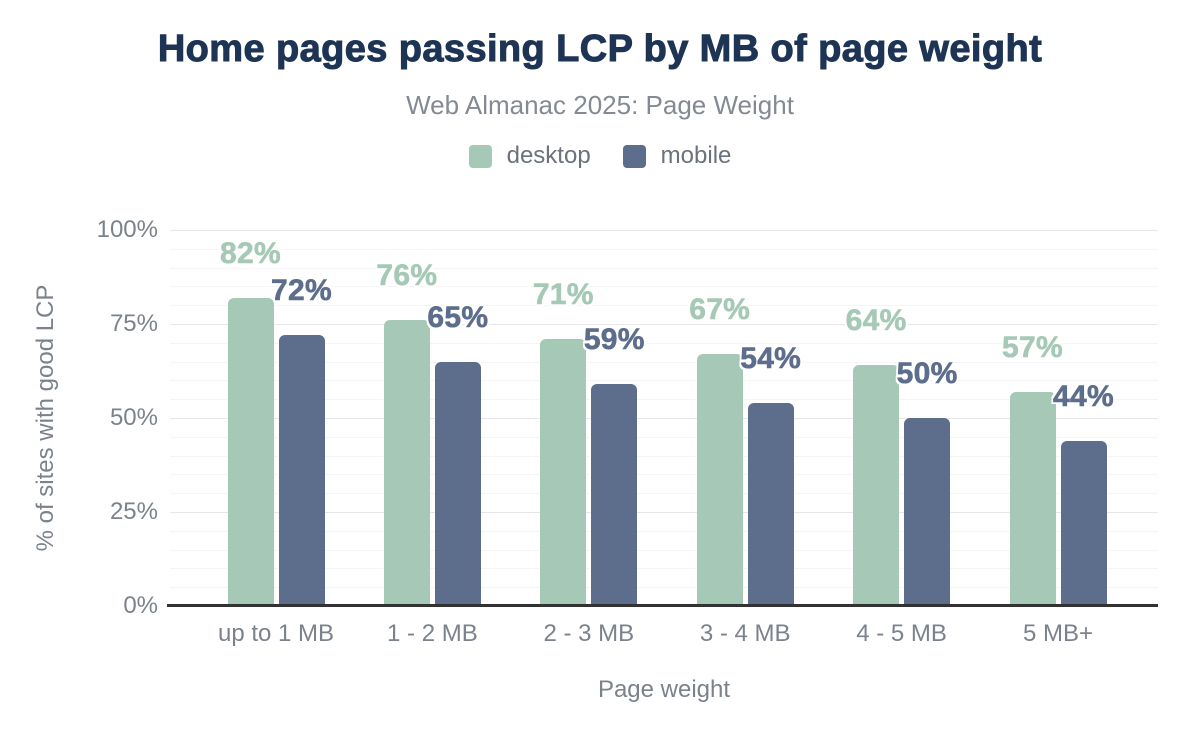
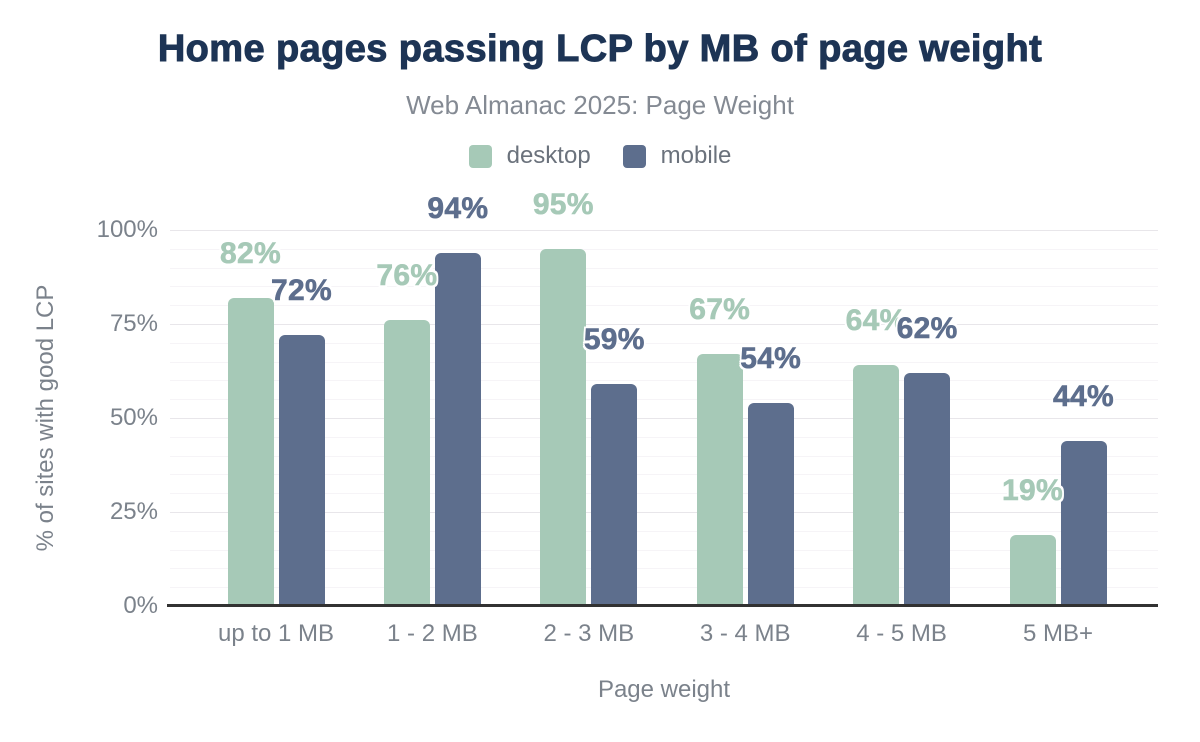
mobile/1 - 2 MB: 65% -> 94%
desktop/2 - 3 MB: 71% -> 95%
mobile/4 - 5 MB: 50% -> 62%
desktop/5 MB+: 57% -> 19%
